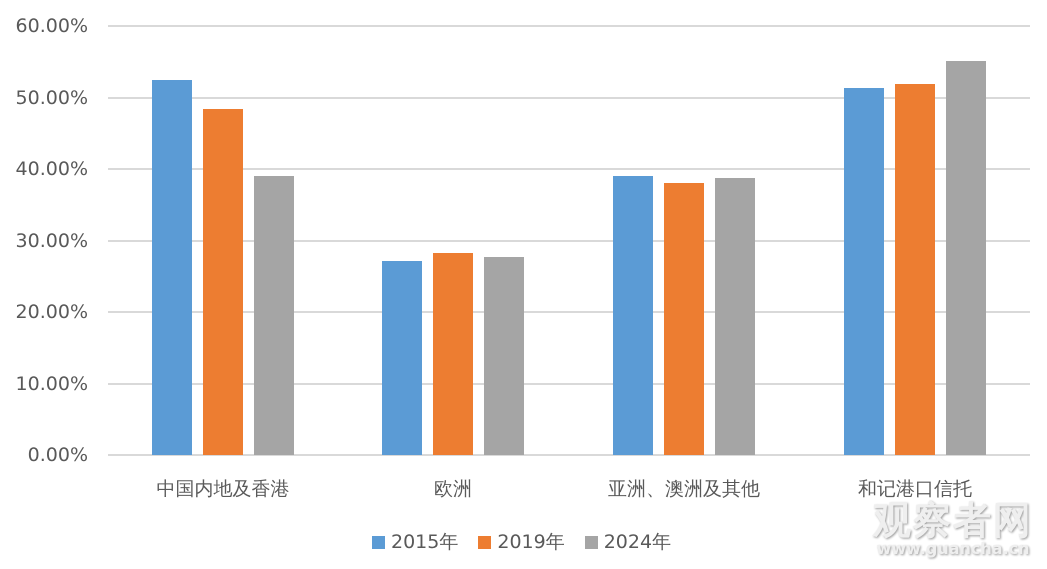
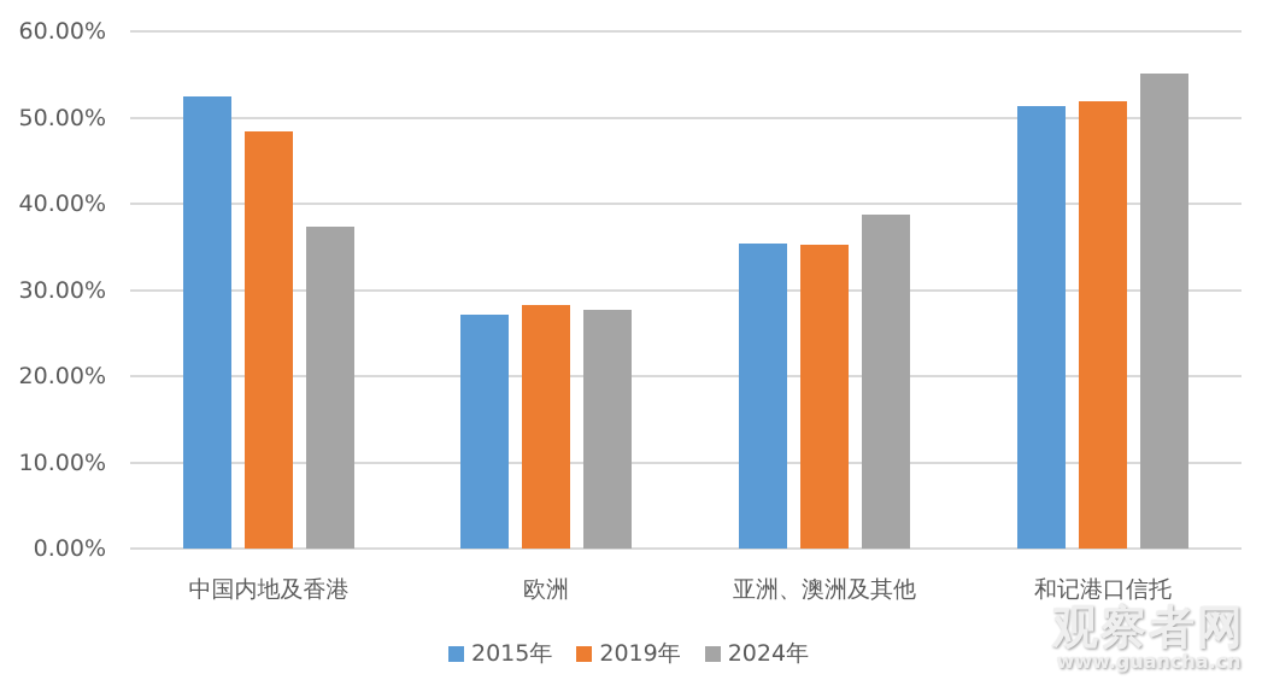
2024年/中国内地及香港: 39% -> 37%
2015年/亚洲、澳洲及其他: 39% -> 35%
2019年/亚洲、澳洲及其他: 38% -> 35%
